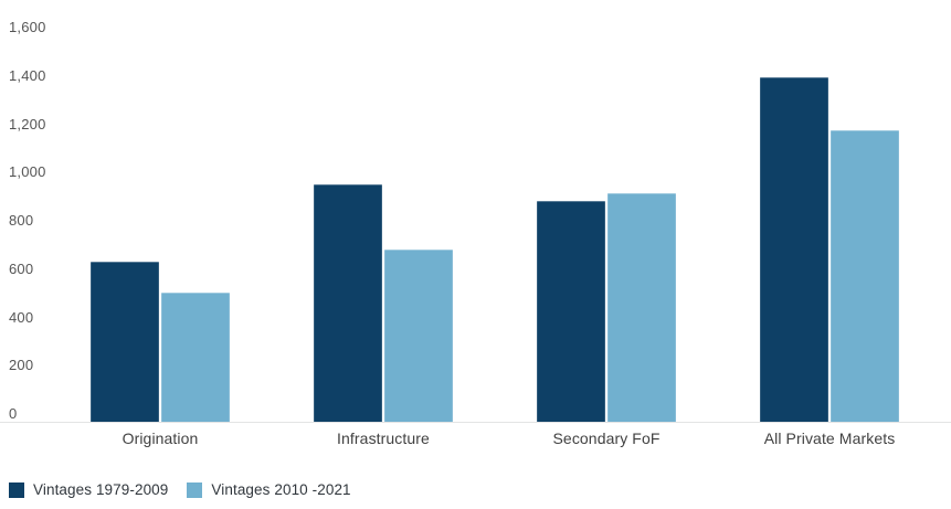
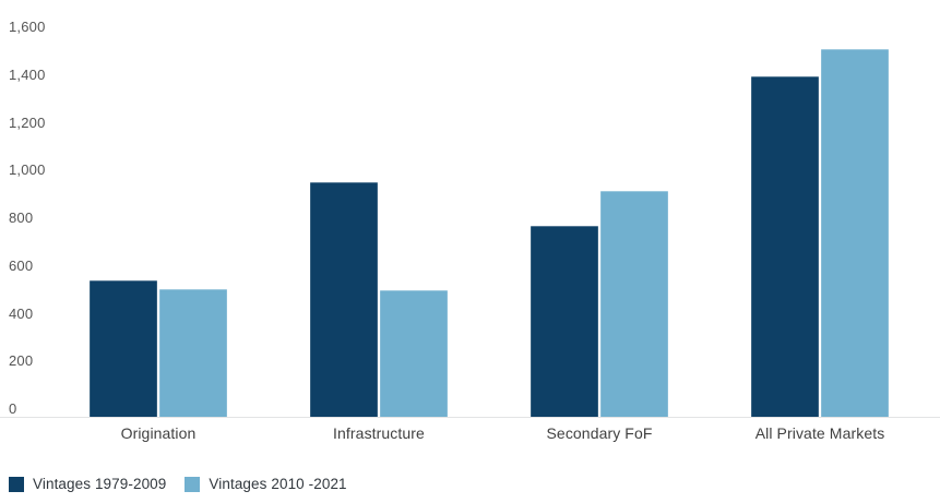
Vintages 1979-2009/Origination: 630 -> 540
Vintages 2010 -2021/Infrastructure: 680 -> 500
Vintages 1979-2009/Secondary FoF: 880 -> 770
Vintages 2010 -2021/All Private Markets: 1180 -> 1510
